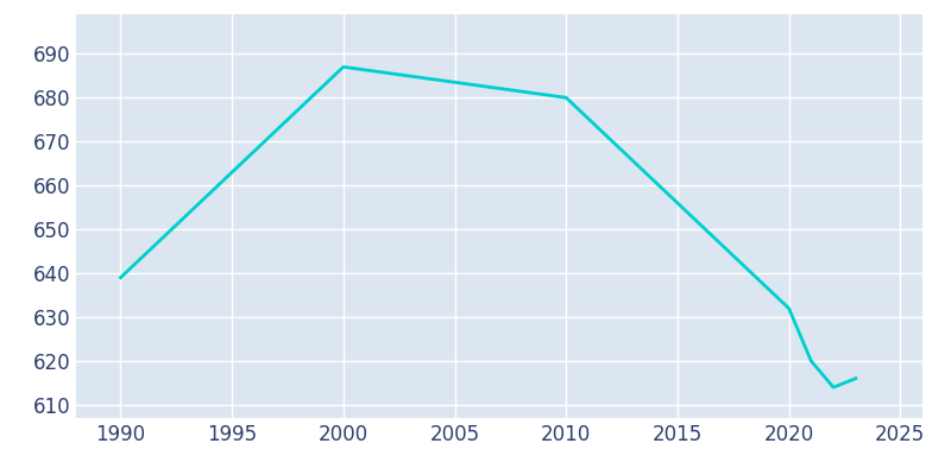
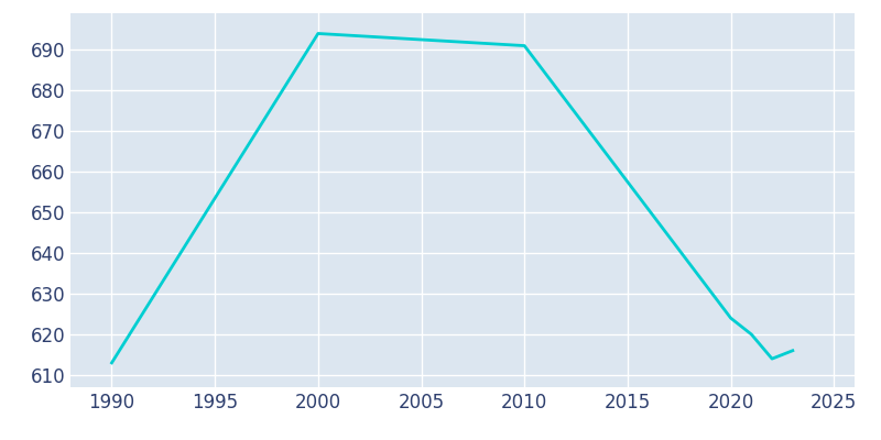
1990: 639 -> 613
2000: 687 -> 694
2010: 680 -> 691
2020: 632 -> 624
